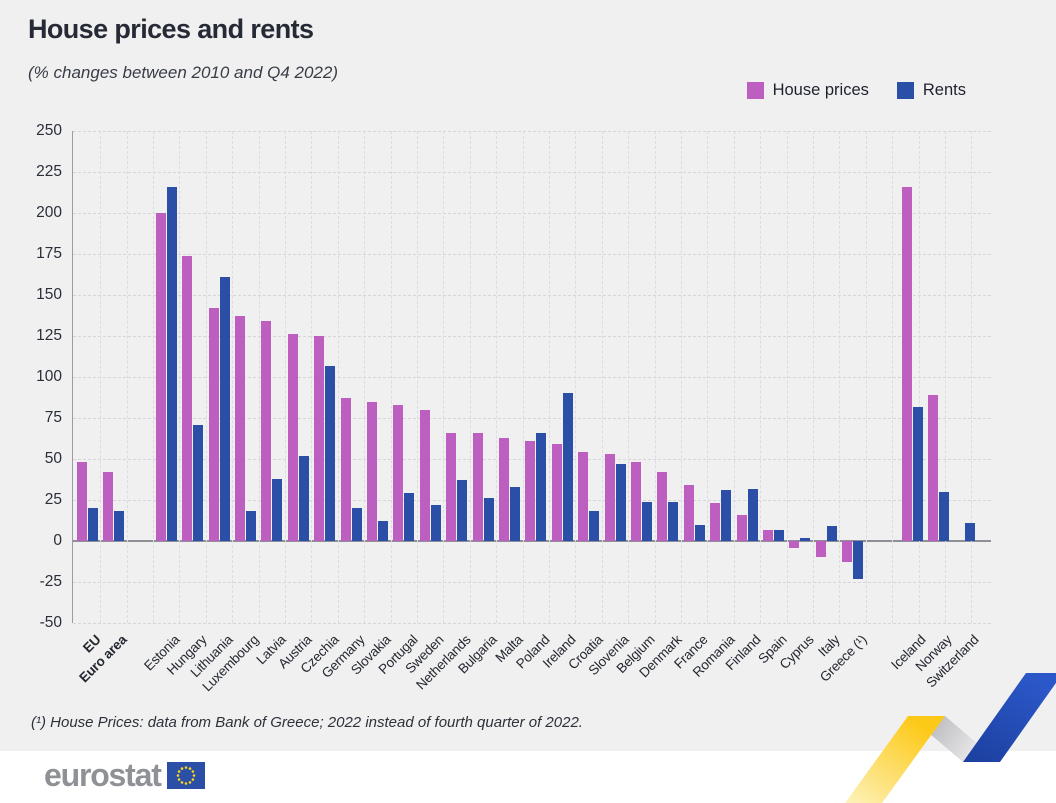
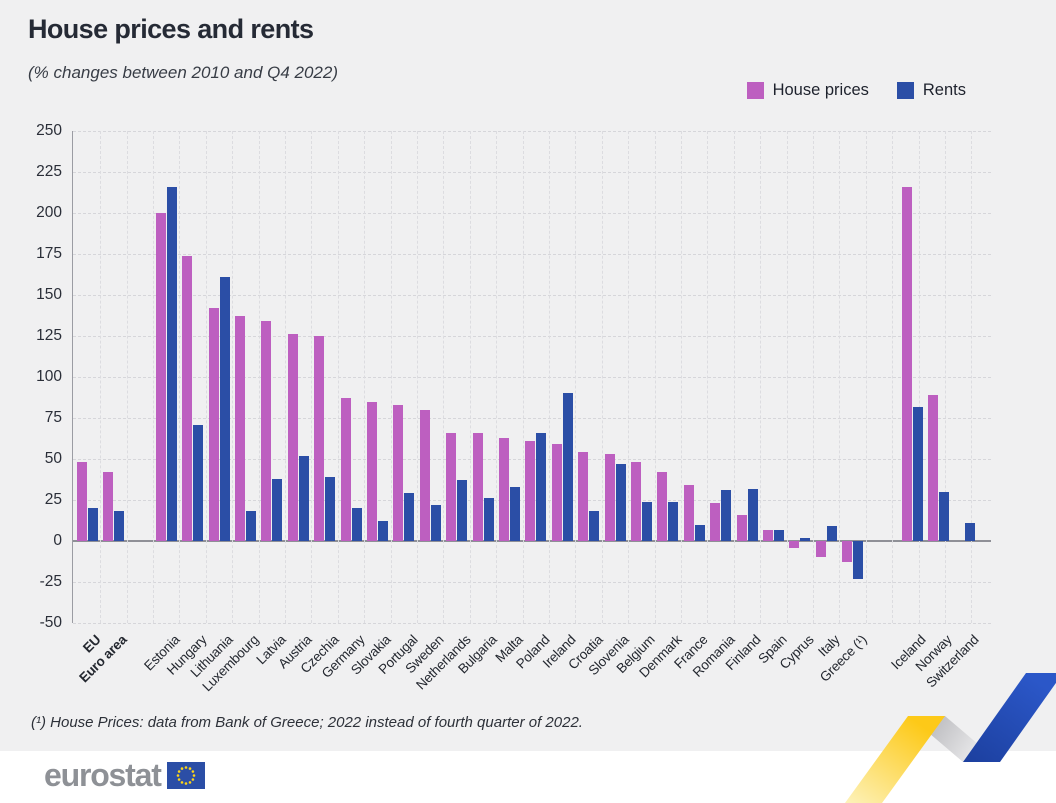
Rents/Czechia: 107 -> 39
